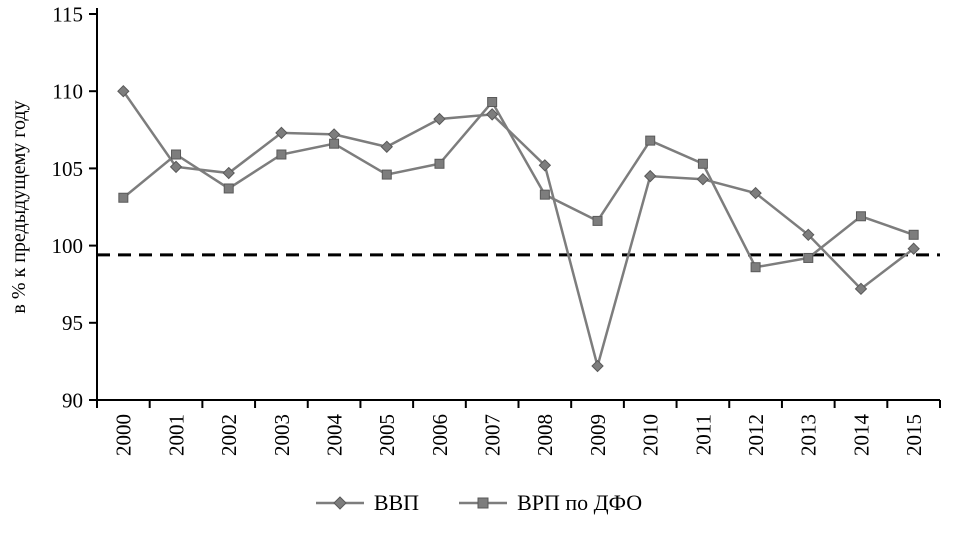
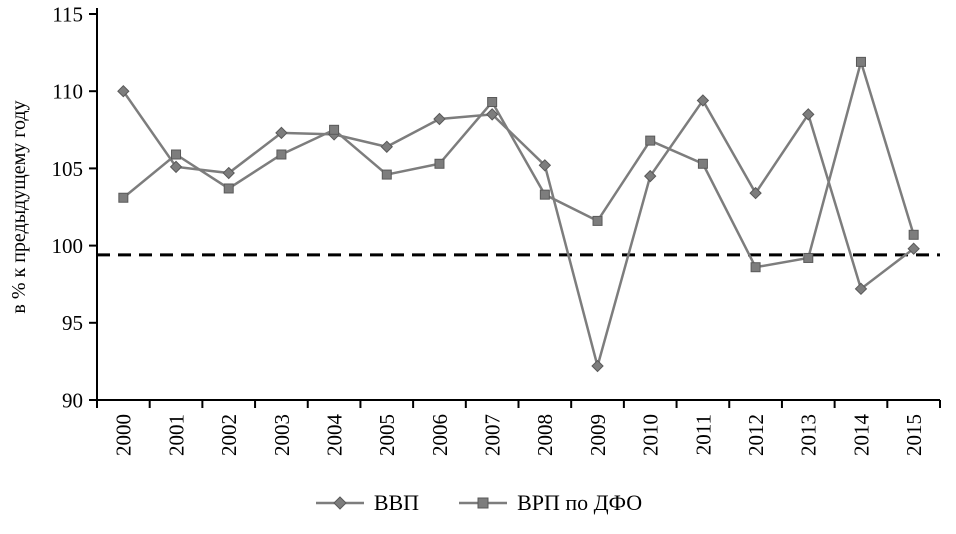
ВРП по ДФО/2004: 106.6 -> 107.5
ВВП/2011: 104.3 -> 109.4
ВВП/2013: 100.7 -> 108.5
ВРП по ДФО/2014: 101.9 -> 111.9
